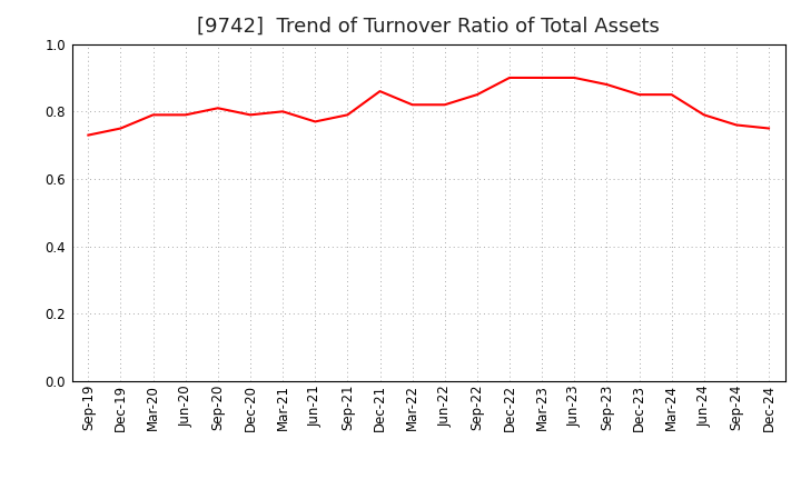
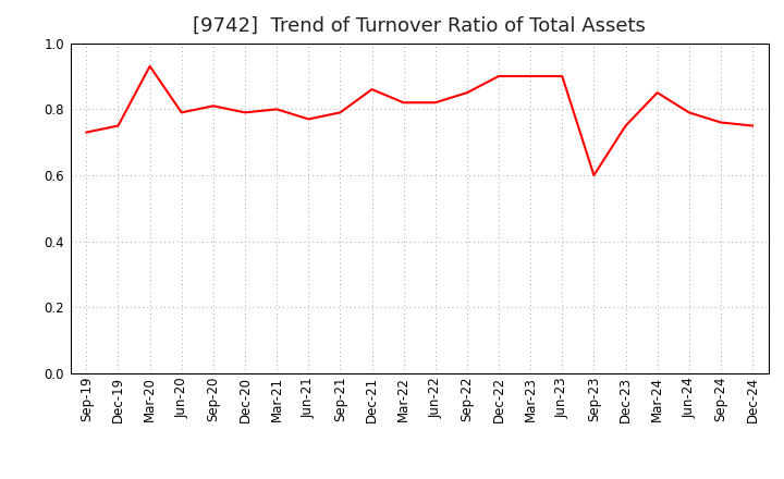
Mar-20: 0.79 -> 0.93
Sep-23: 0.88 -> 0.60
Dec-23: 0.85 -> 0.75
